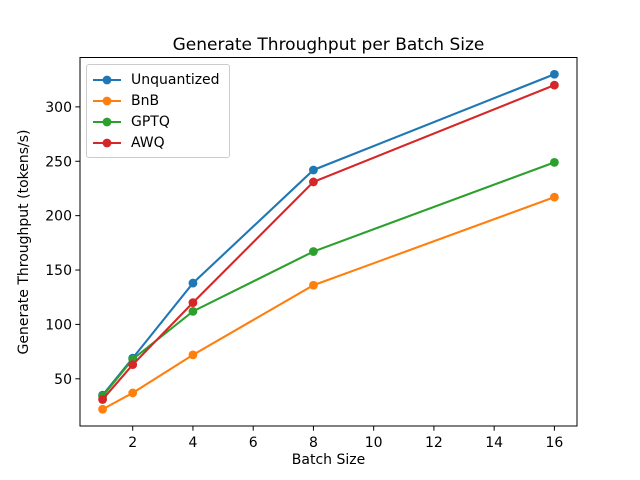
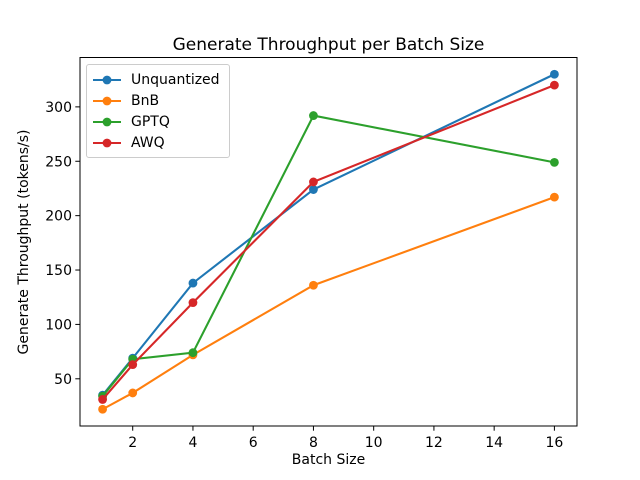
GPTQ/4: 112 -> 74
Unquantized/8: 242 -> 224
GPTQ/8: 167 -> 292
